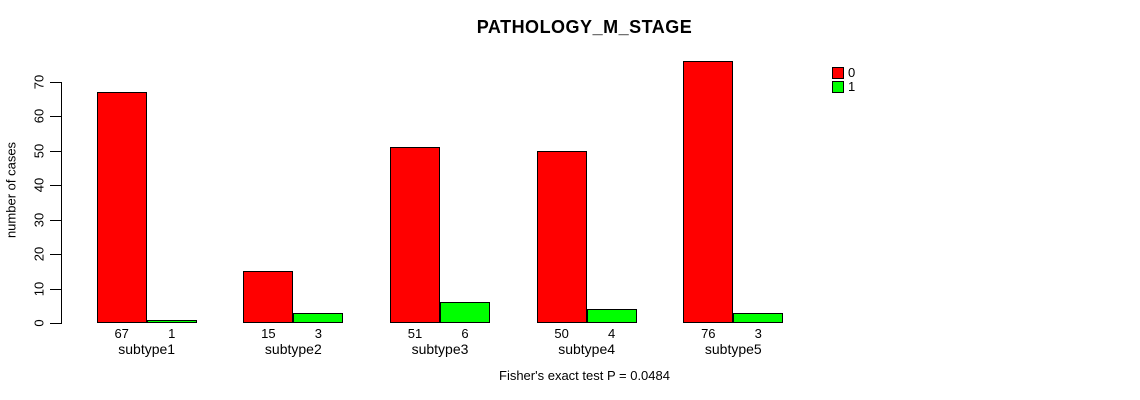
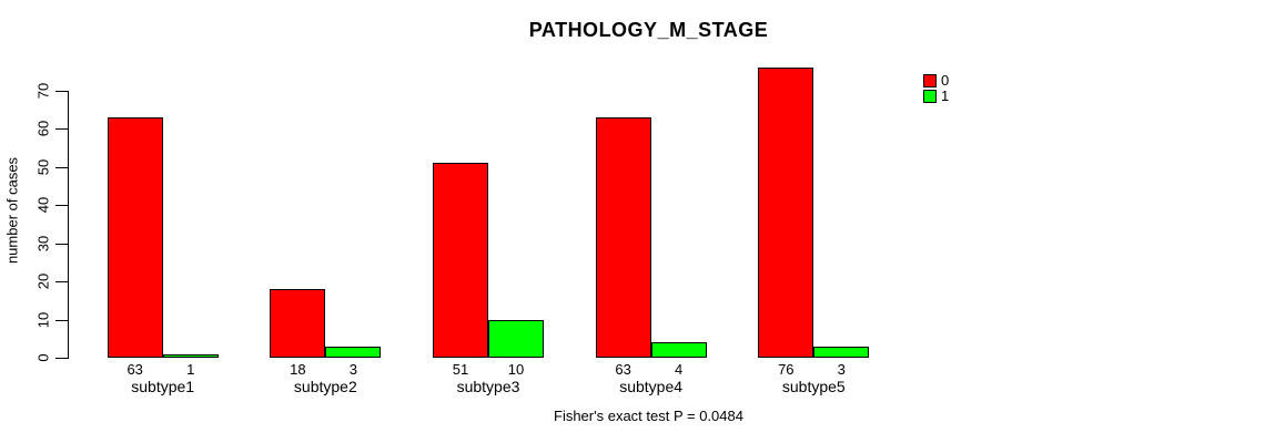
0/subtype1: 67 -> 63
0/subtype2: 15 -> 18
1/subtype3: 6 -> 10
0/subtype4: 50 -> 63
